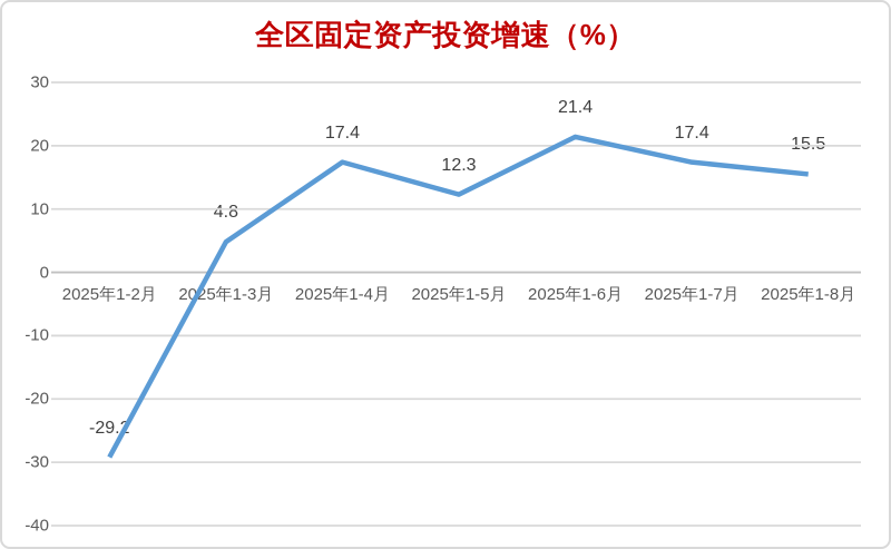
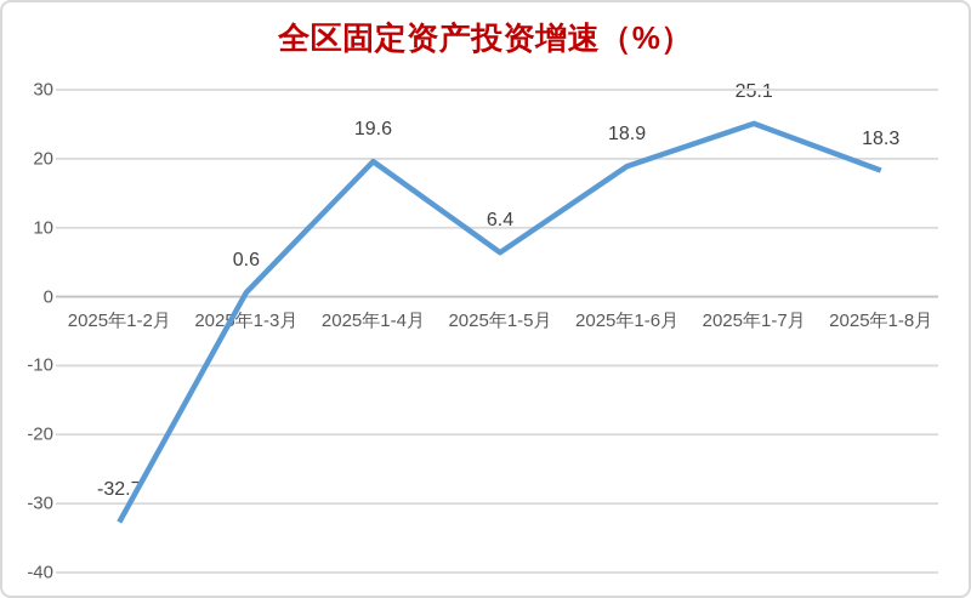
2025年1-2月: -29.2 -> -32.7
2025年1-3月: 4.8 -> 0.6
2025年1-4月: 17.4 -> 19.6
2025年1-5月: 12.3 -> 6.4
2025年1-6月: 21.4 -> 18.9
2025年1-7月: 17.4 -> 25.1
2025年1-8月: 15.5 -> 18.3
